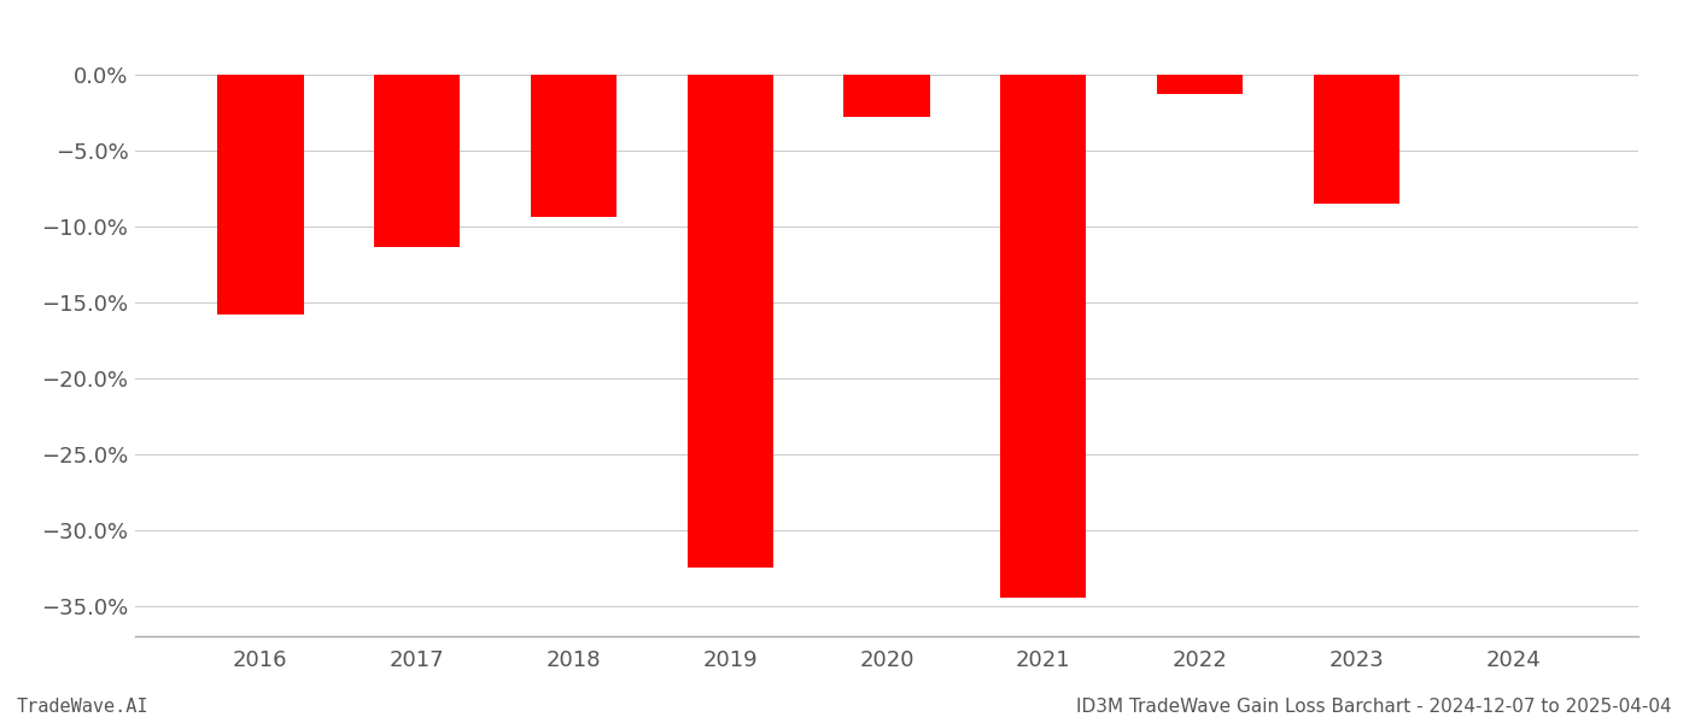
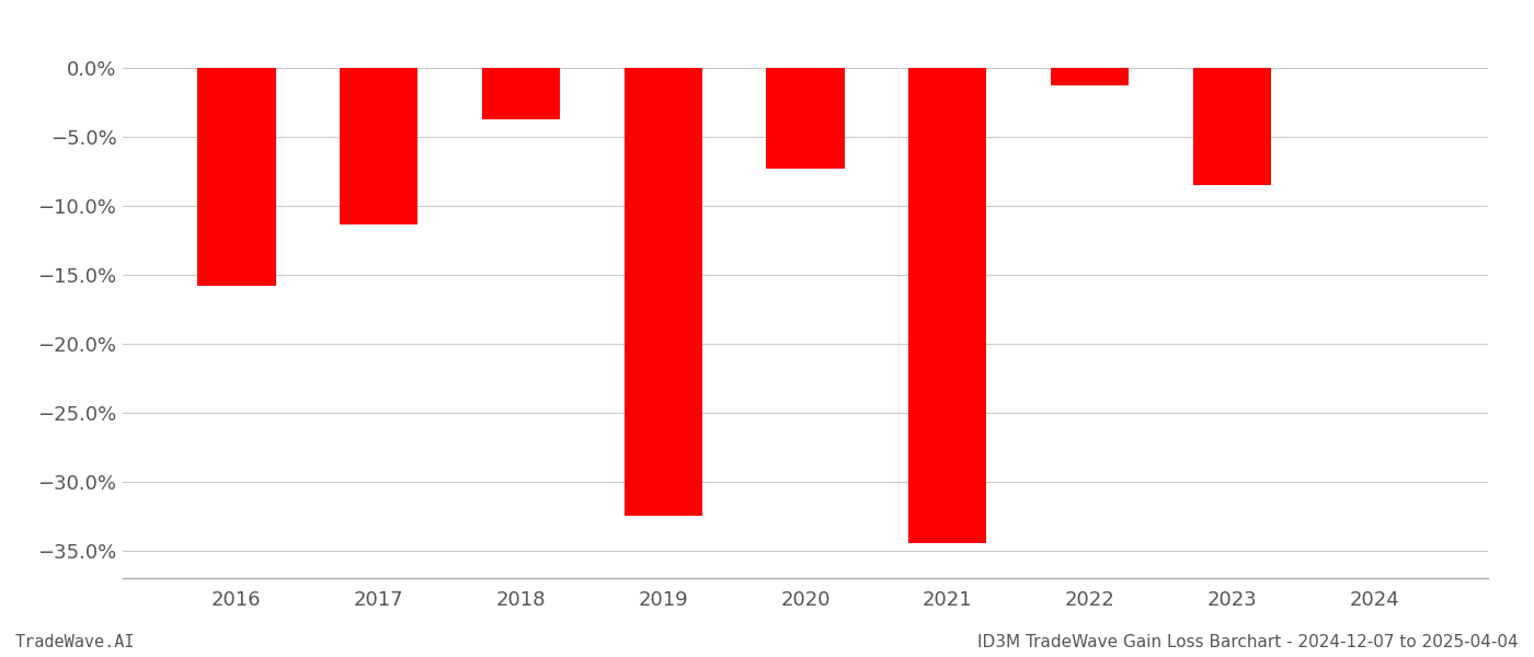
2018: -9.4% -> -3.8%
2020: -2.8% -> -7.3%
